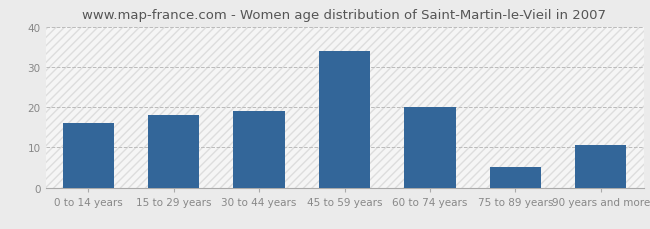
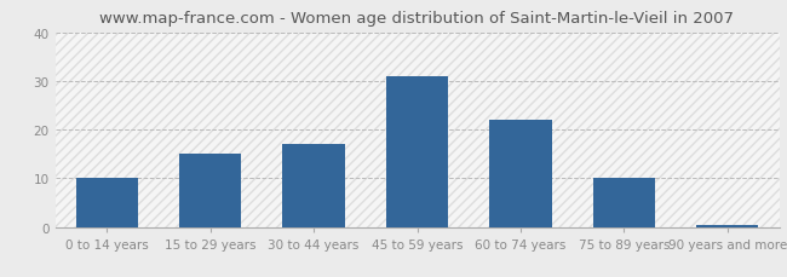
0 to 14 years: 16.0 -> 10.0
15 to 29 years: 18.0 -> 15.0
30 to 44 years: 19.0 -> 17.0
45 to 59 years: 34.0 -> 31.0
60 to 74 years: 20.0 -> 22.0
75 to 89 years: 5.0 -> 10.0
90 years and more: 10.5 -> 0.5
